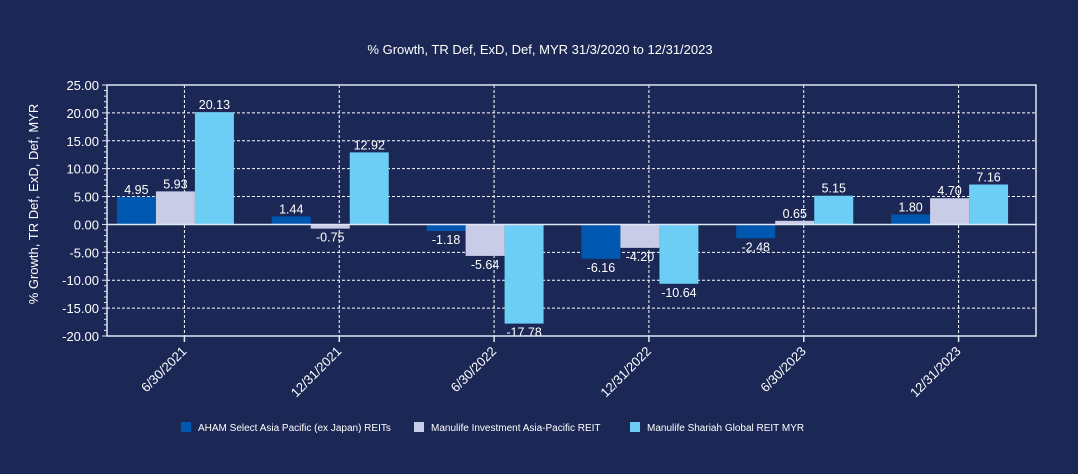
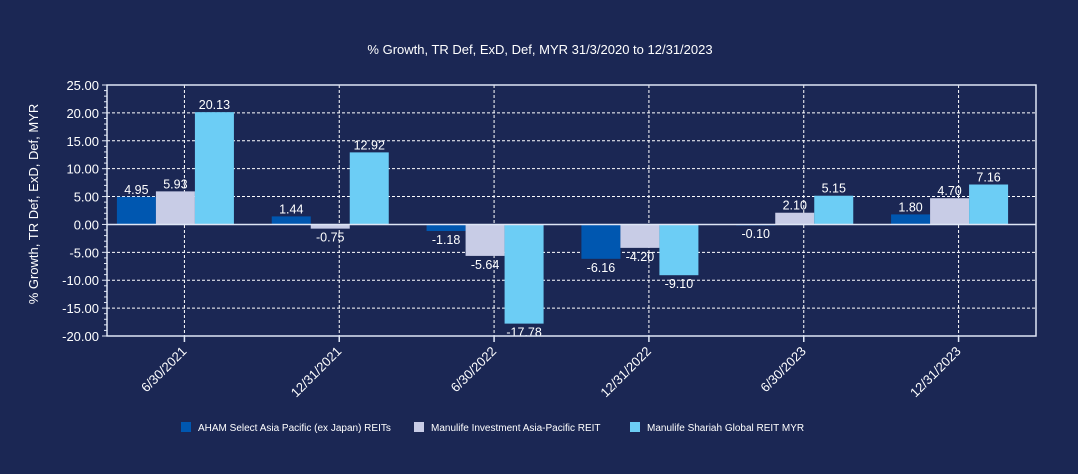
Manulife Shariah Global REIT MYR/12/31/2022: -10.64 -> -9.10
AHAM Select Asia Pacific (ex Japan) REITs/6/30/2023: -2.48 -> -0.10
Manulife Investment Asia-Pacific REIT/6/30/2023: 0.65 -> 2.10
